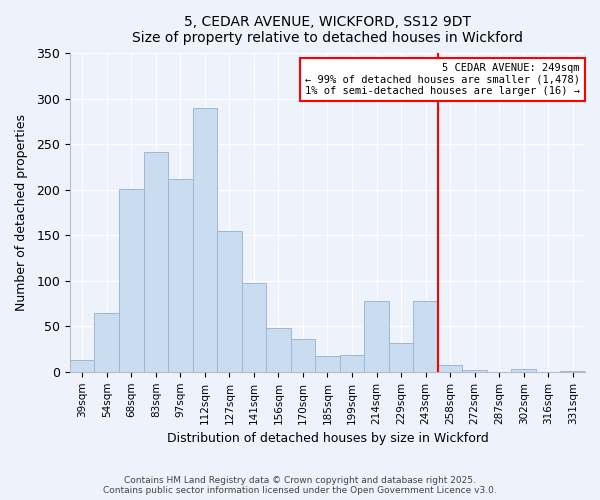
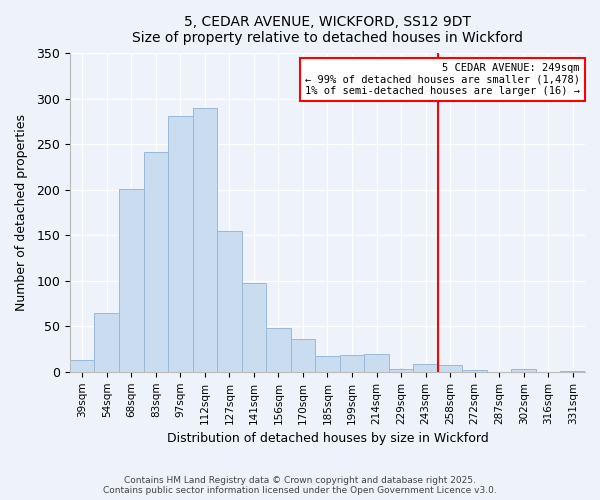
97sqm: 212 -> 281
214sqm: 78 -> 20
229sqm: 32 -> 3
243sqm: 78 -> 9
